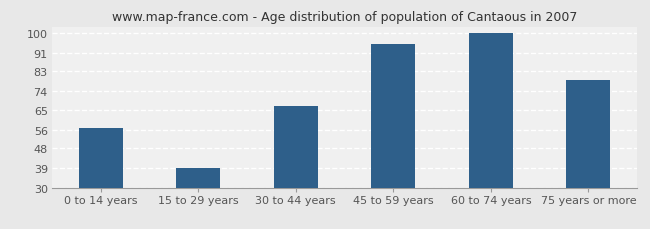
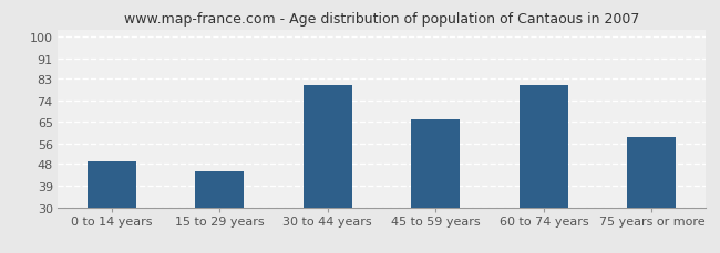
0 to 14 years: 57 -> 49
15 to 29 years: 39 -> 45
30 to 44 years: 67 -> 80
45 to 59 years: 95 -> 66
60 to 74 years: 100 -> 80
75 years or more: 79 -> 59
